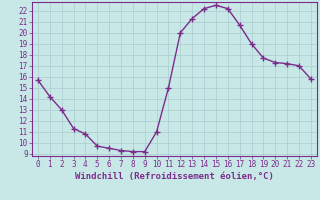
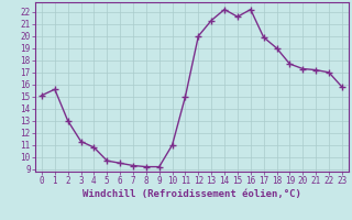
0: 15.7 -> 15.1
1: 14.2 -> 15.6
15: 22.5 -> 21.6
17: 20.7 -> 19.9
